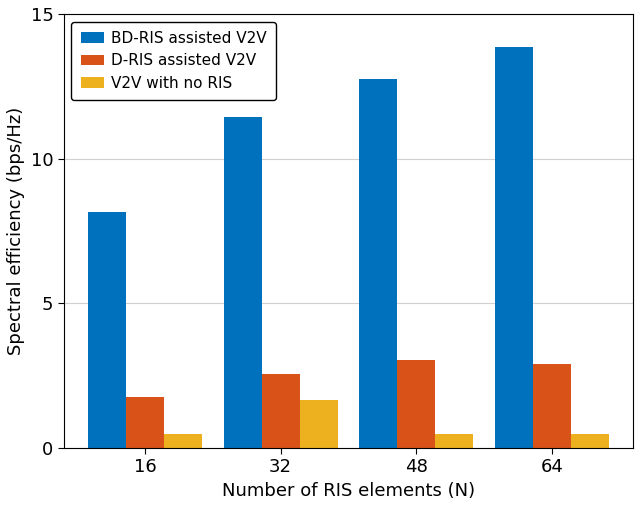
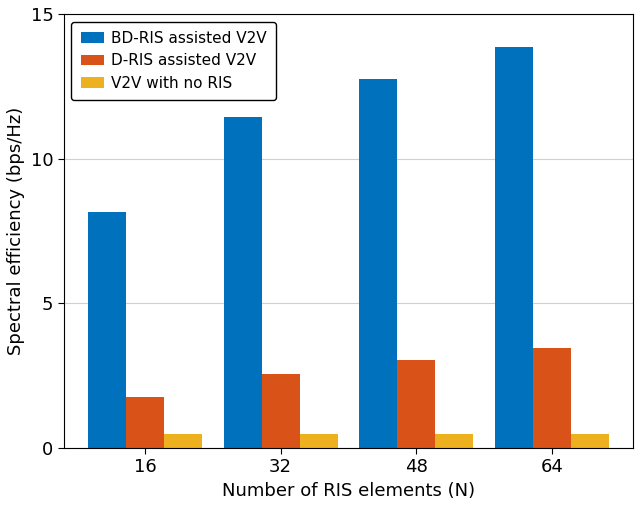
V2V with no RIS/32: 1.65 -> 0.48
D-RIS assisted V2V/64: 2.90 -> 3.45
